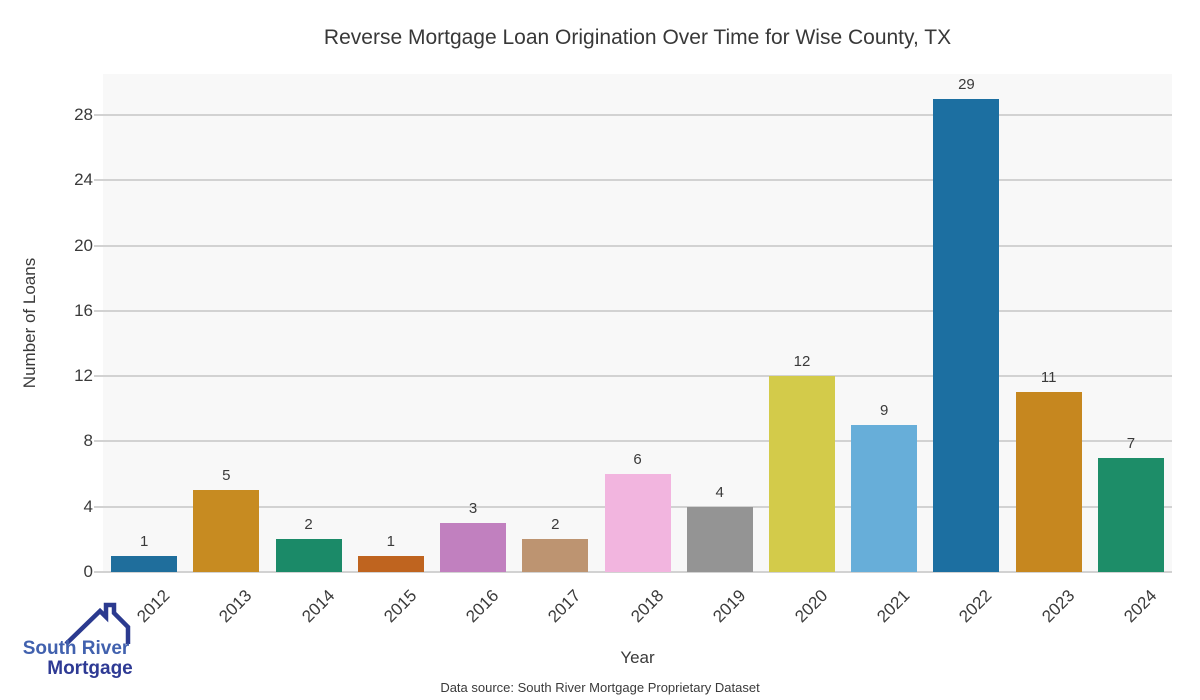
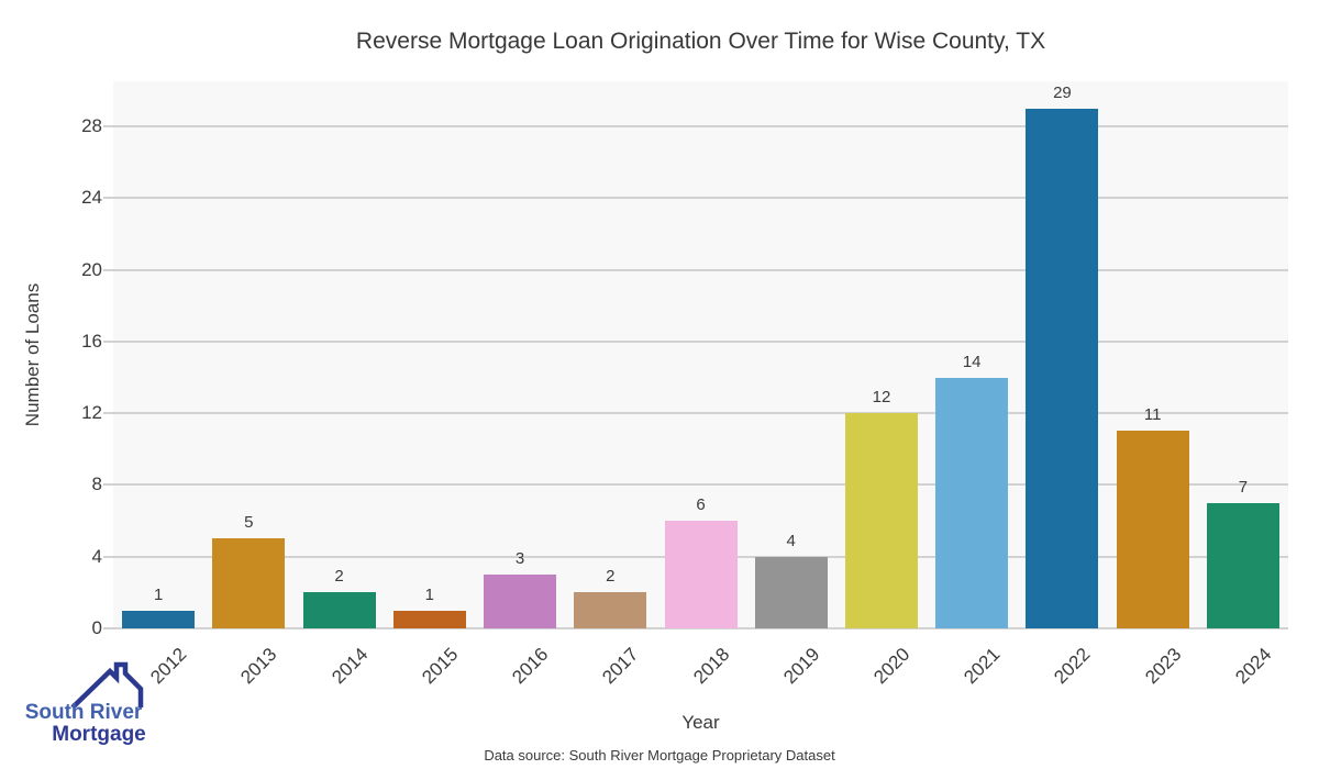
2021: 9 -> 14
